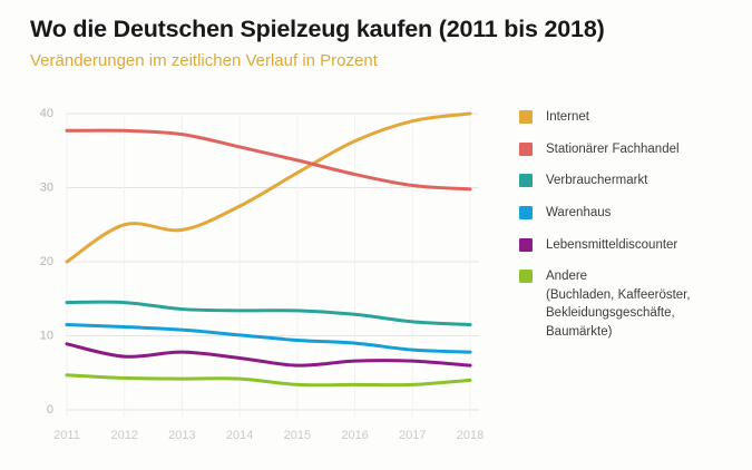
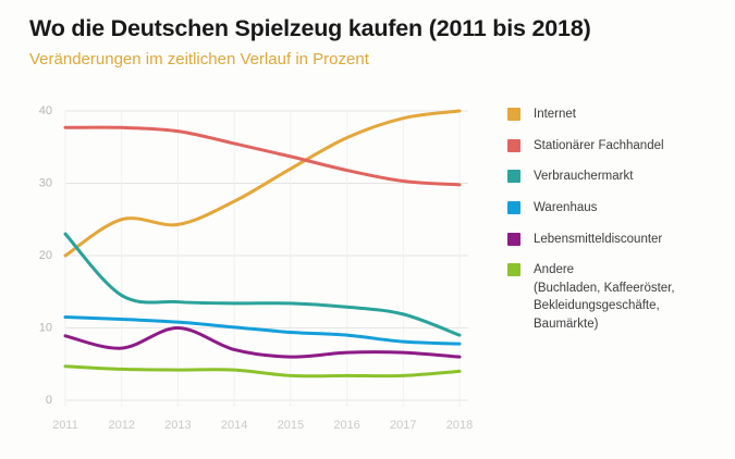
Verbrauchermarkt/2011: 14 -> 23
Lebensmitteldiscounter/2013: 8 -> 10
Verbrauchermarkt/2018: 12 -> 9
